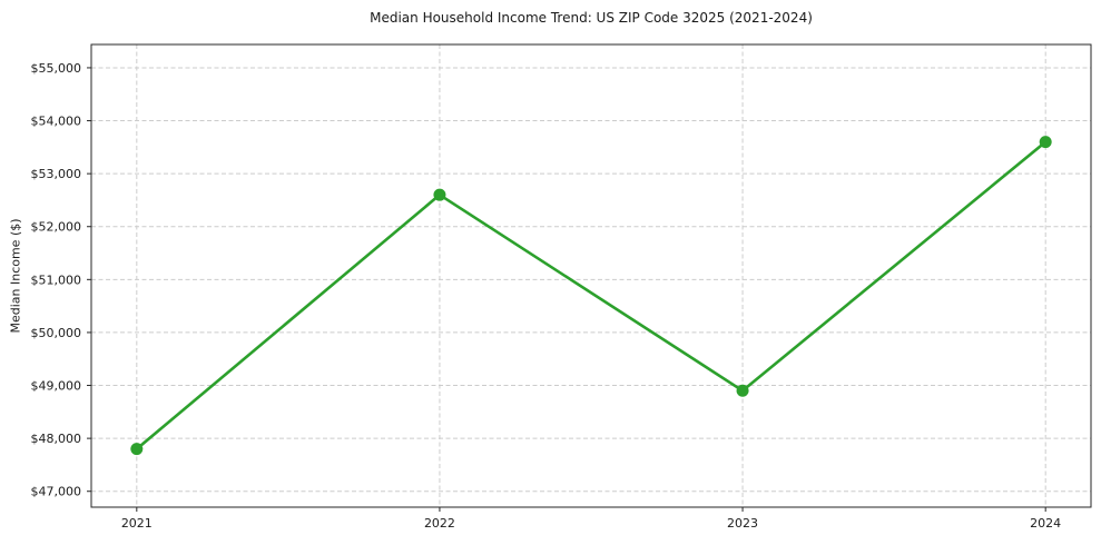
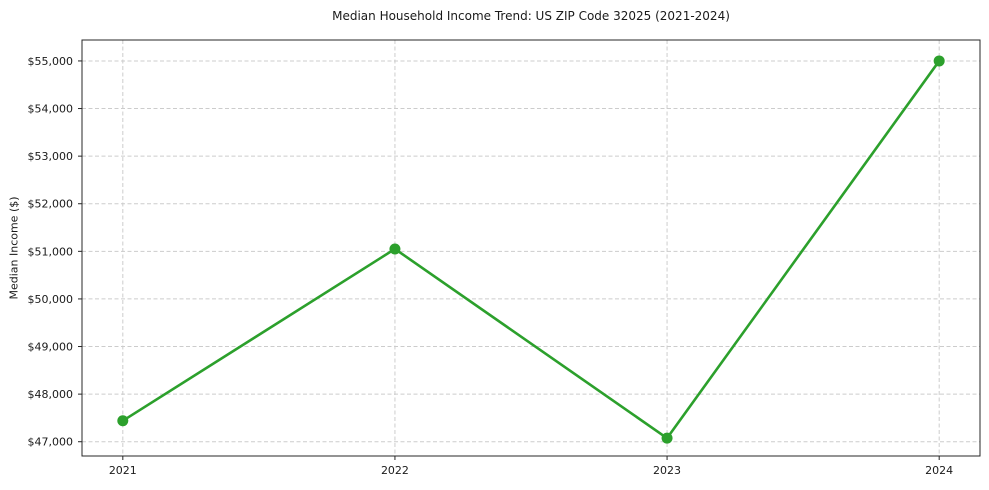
2021: $47800 -> $47400
2022: $52600 -> $51000
2023: $48900 -> $47100
2024: $53600 -> $55000
